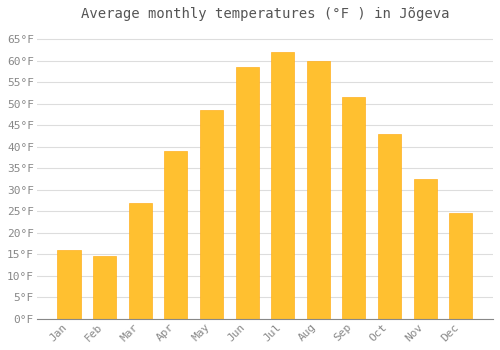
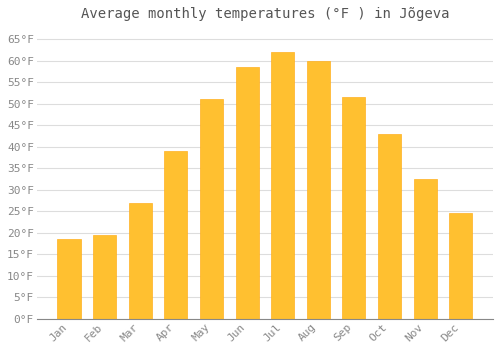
Jan: 16.0°F -> 18.5°F
Feb: 14.5°F -> 19.5°F
May: 48.5°F -> 51.0°F
